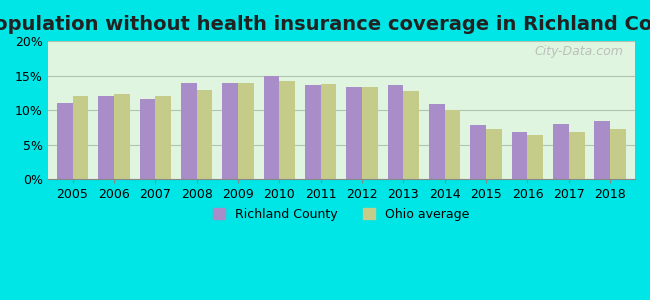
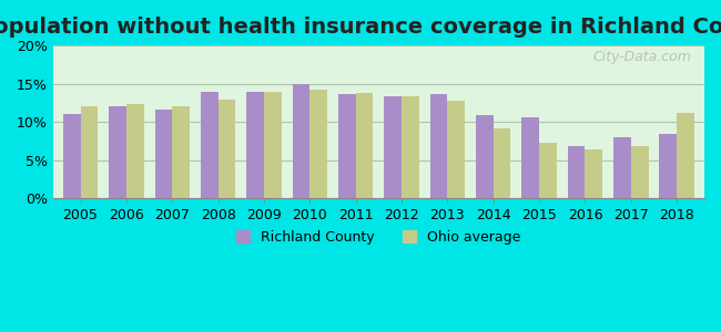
Ohio average/2014: 10.0% -> 9.2%
Richland County/2015: 7.9% -> 10.6%
Ohio average/2018: 7.3% -> 11.2%
